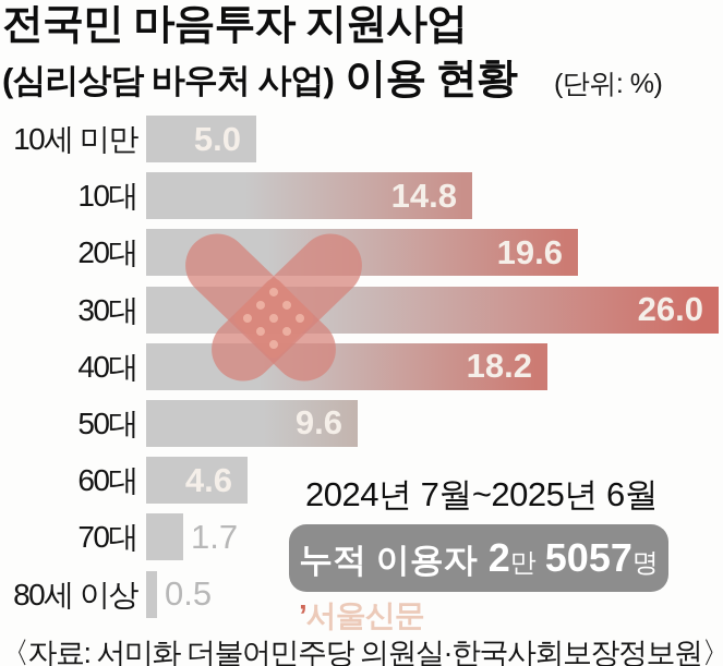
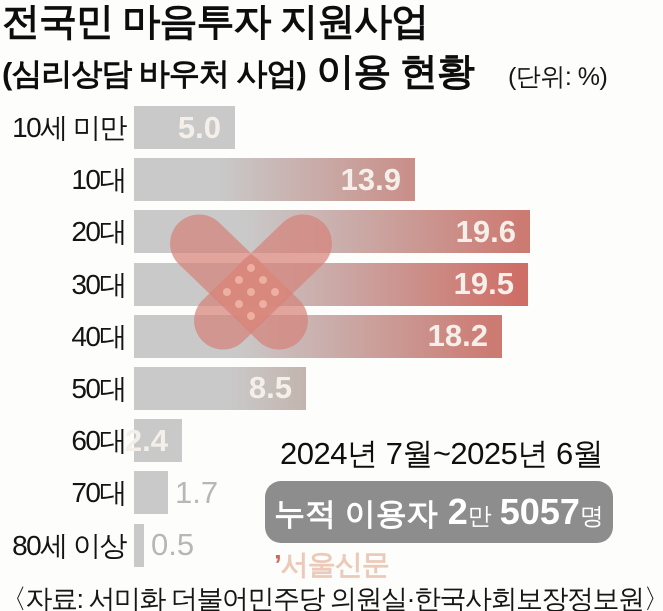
10대: 14.8 -> 13.9
30대: 26.0 -> 19.5
50대: 9.6 -> 8.5
60대: 4.6 -> 2.4
